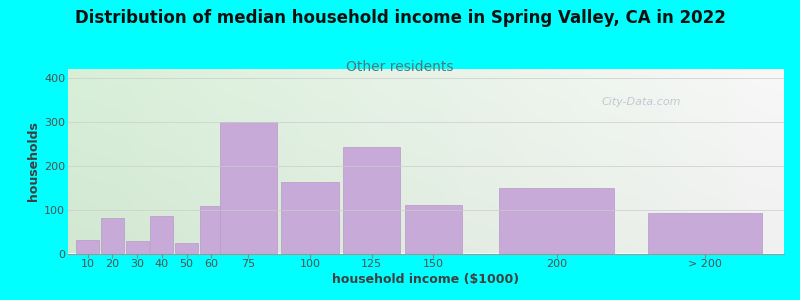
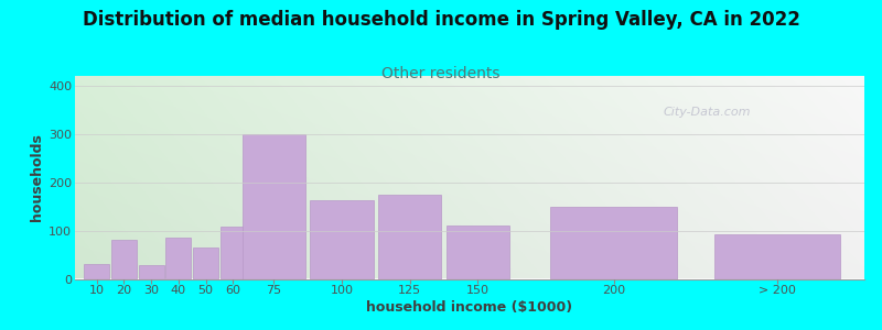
50: 25 -> 65
125: 242 -> 175
